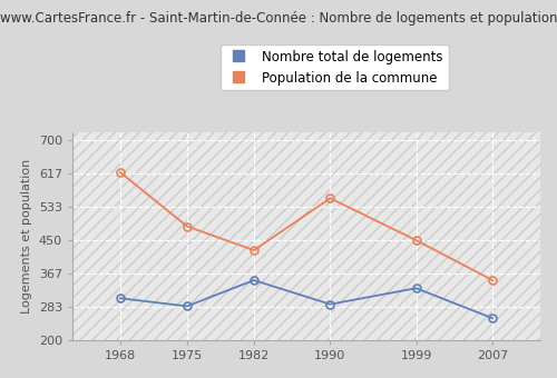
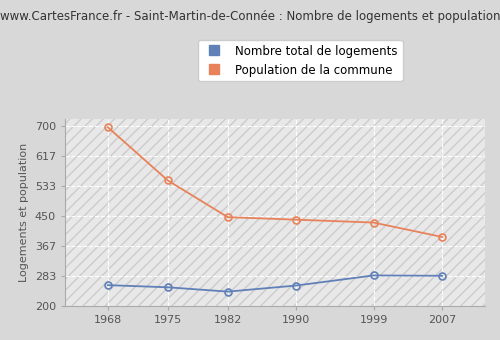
Nombre total de logements/1968: 305 -> 258
Population de la commune/1968: 620 -> 697
Nombre total de logements/1975: 285 -> 252
Population de la commune/1975: 485 -> 549
Nombre total de logements/1982: 350 -> 240
Population de la commune/1982: 425 -> 447
Nombre total de logements/1990: 290 -> 257
Population de la commune/1990: 555 -> 440
Nombre total de logements/1999: 330 -> 285
Population de la commune/1999: 450 -> 432
Nombre total de logements/2007: 255 -> 284
Population de la commune/2007: 350 -> 392
